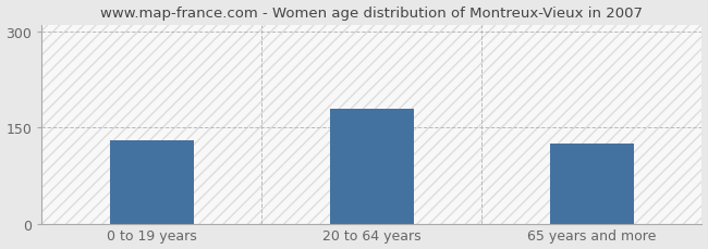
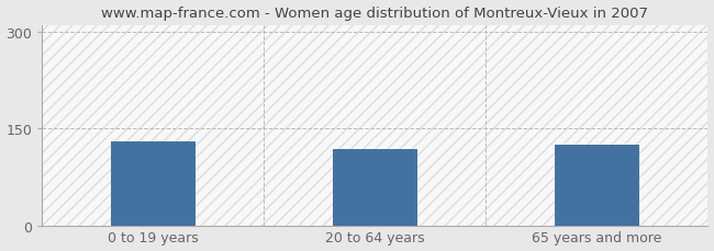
20 to 64 years: 180 -> 118
